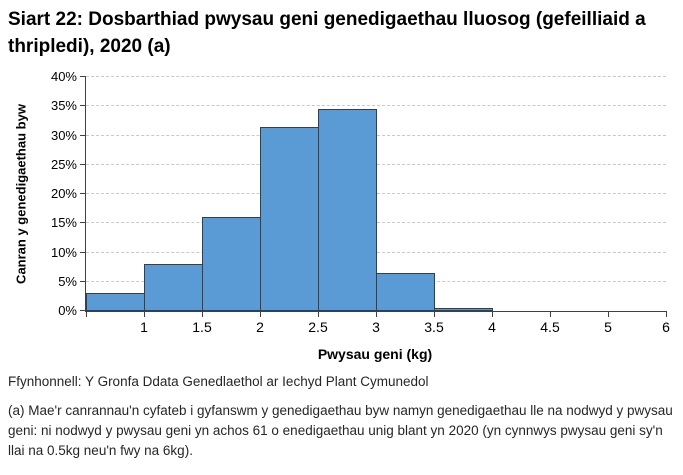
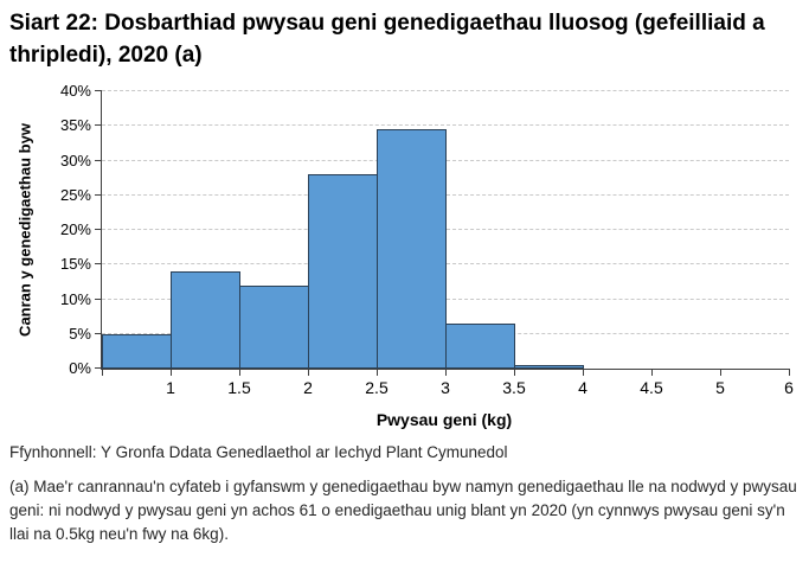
1: 3% -> 5%
1.5: 8% -> 14%
2: 16% -> 12%
2.5: 32% -> 28%
